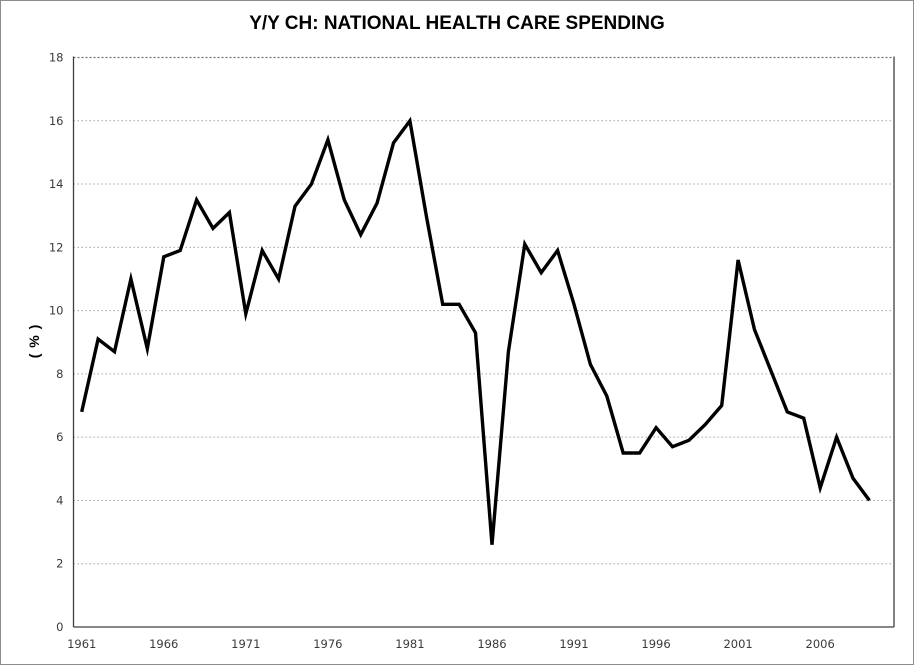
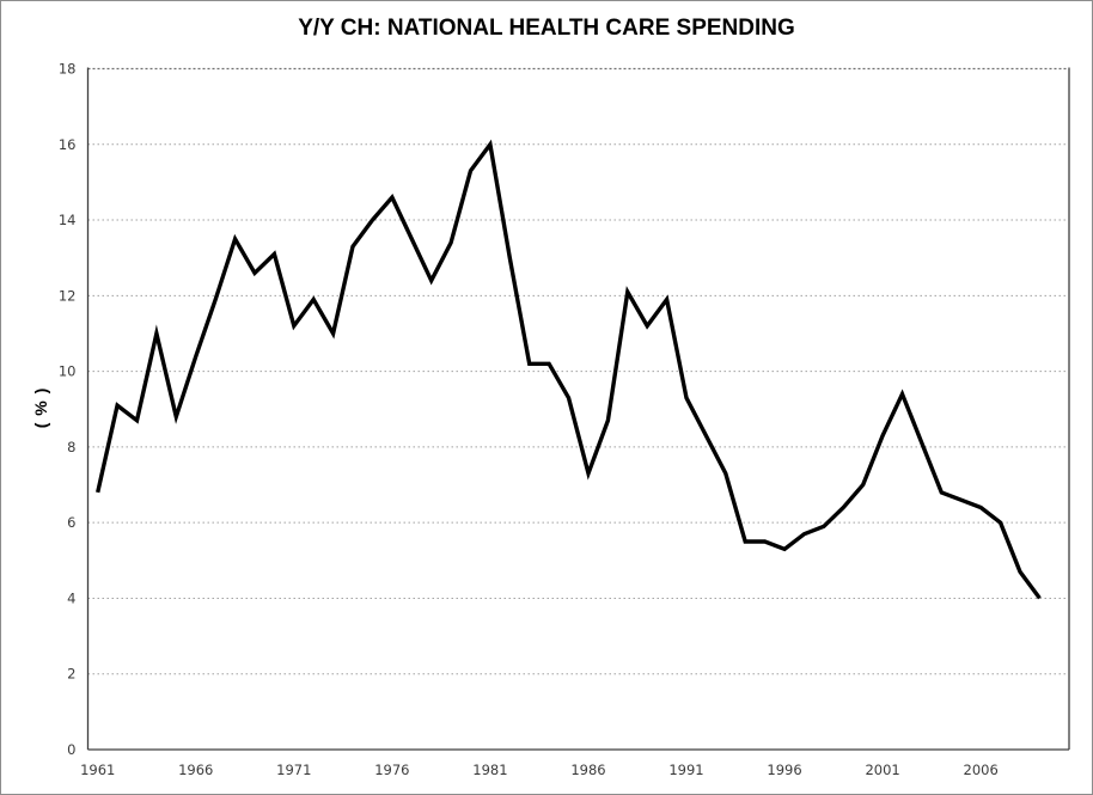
1966: 11.7 -> 10.4
1971: 9.9 -> 11.2
1976: 15.4 -> 14.6
1986: 2.6 -> 7.3
1991: 10.2 -> 9.3
1996: 6.3 -> 5.3
2001: 11.6 -> 8.3
2006: 4.4 -> 6.4
